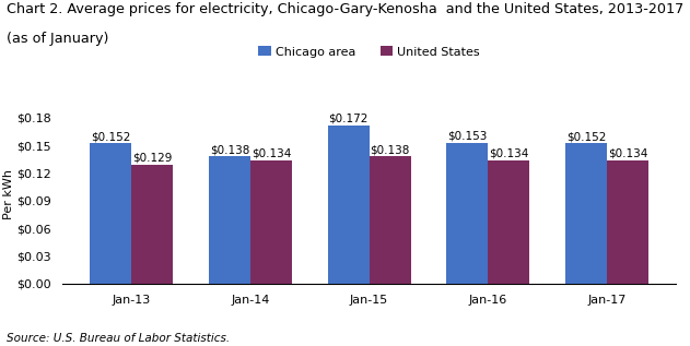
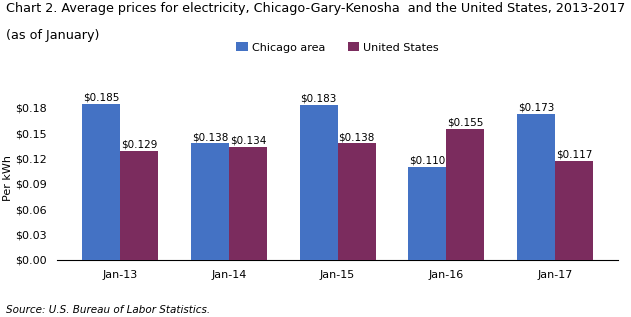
Chicago area/Jan-13: $0.152 -> $0.185
Chicago area/Jan-15: $0.172 -> $0.183
Chicago area/Jan-16: $0.153 -> $0.110
United States/Jan-16: $0.134 -> $0.155
Chicago area/Jan-17: $0.152 -> $0.173
United States/Jan-17: $0.134 -> $0.117
